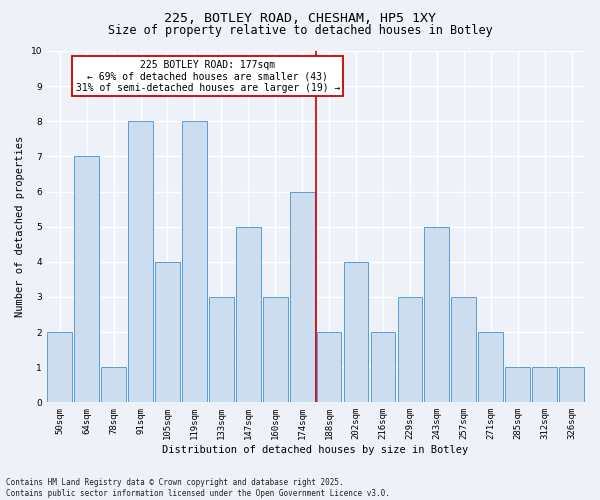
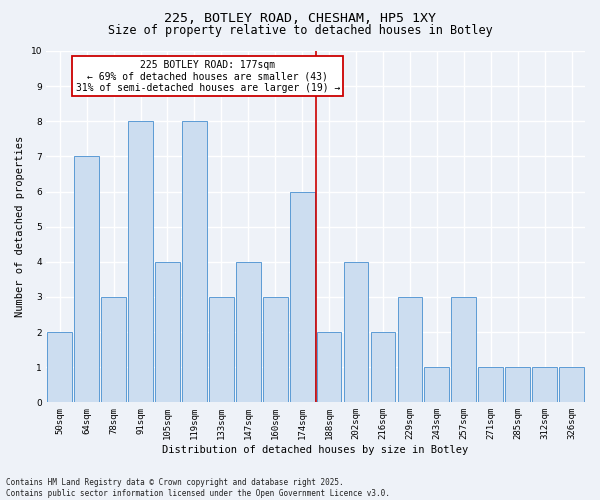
78sqm: 1 -> 3
147sqm: 5 -> 4
243sqm: 5 -> 1
271sqm: 2 -> 1
